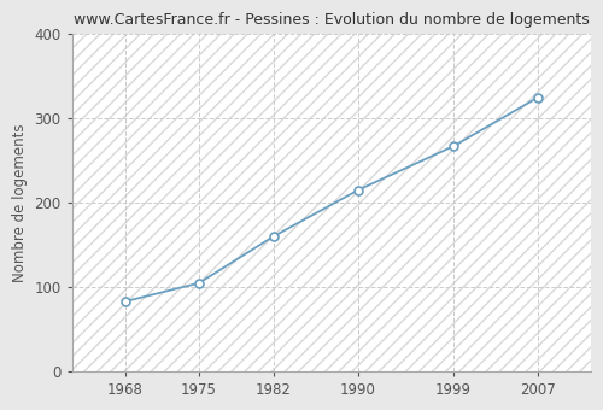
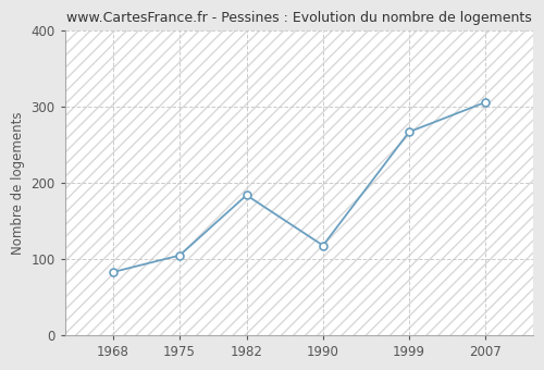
1982: 160 -> 184
1990: 215 -> 118
2007: 325 -> 306
